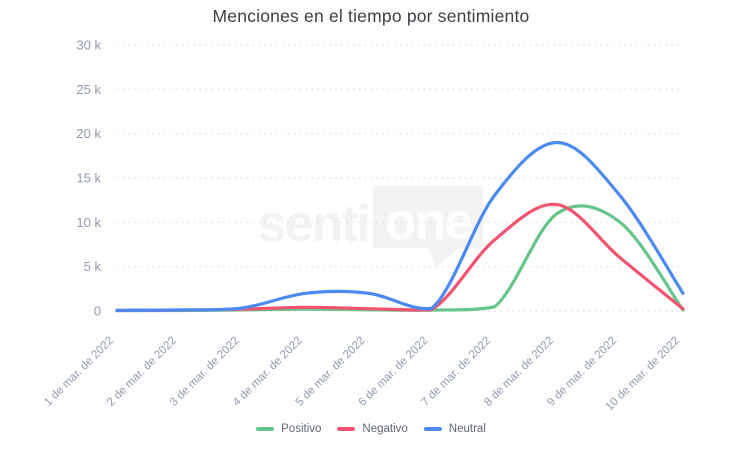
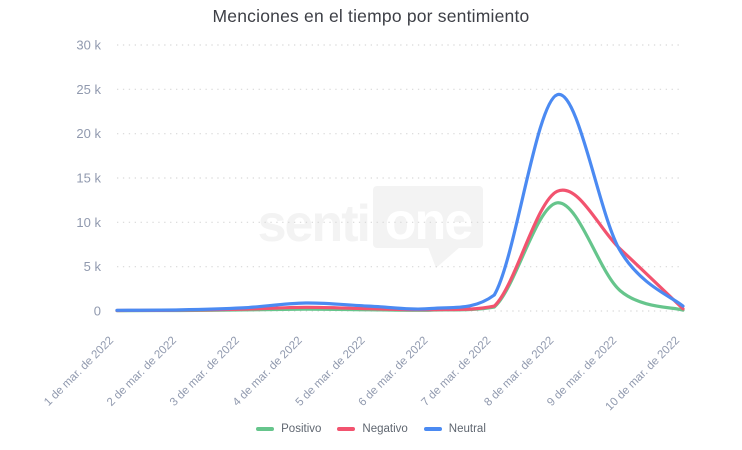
Neutral/4 de mar. de 2022: 2k -> 1k
Neutral/5 de mar. de 2022: 2k -> 1k
Negativo/7 de mar. de 2022: 8k -> 1k
Neutral/7 de mar. de 2022: 13k -> 2k
Positivo/8 de mar. de 2022: 11k -> 12k
Negativo/8 de mar. de 2022: 12k -> 14k
Neutral/8 de mar. de 2022: 19k -> 24k
Positivo/9 de mar. de 2022: 10k -> 2k
Negativo/9 de mar. de 2022: 6k -> 7k
Neutral/9 de mar. de 2022: 13k -> 7k
Neutral/10 de mar. de 2022: 2k -> 1k
